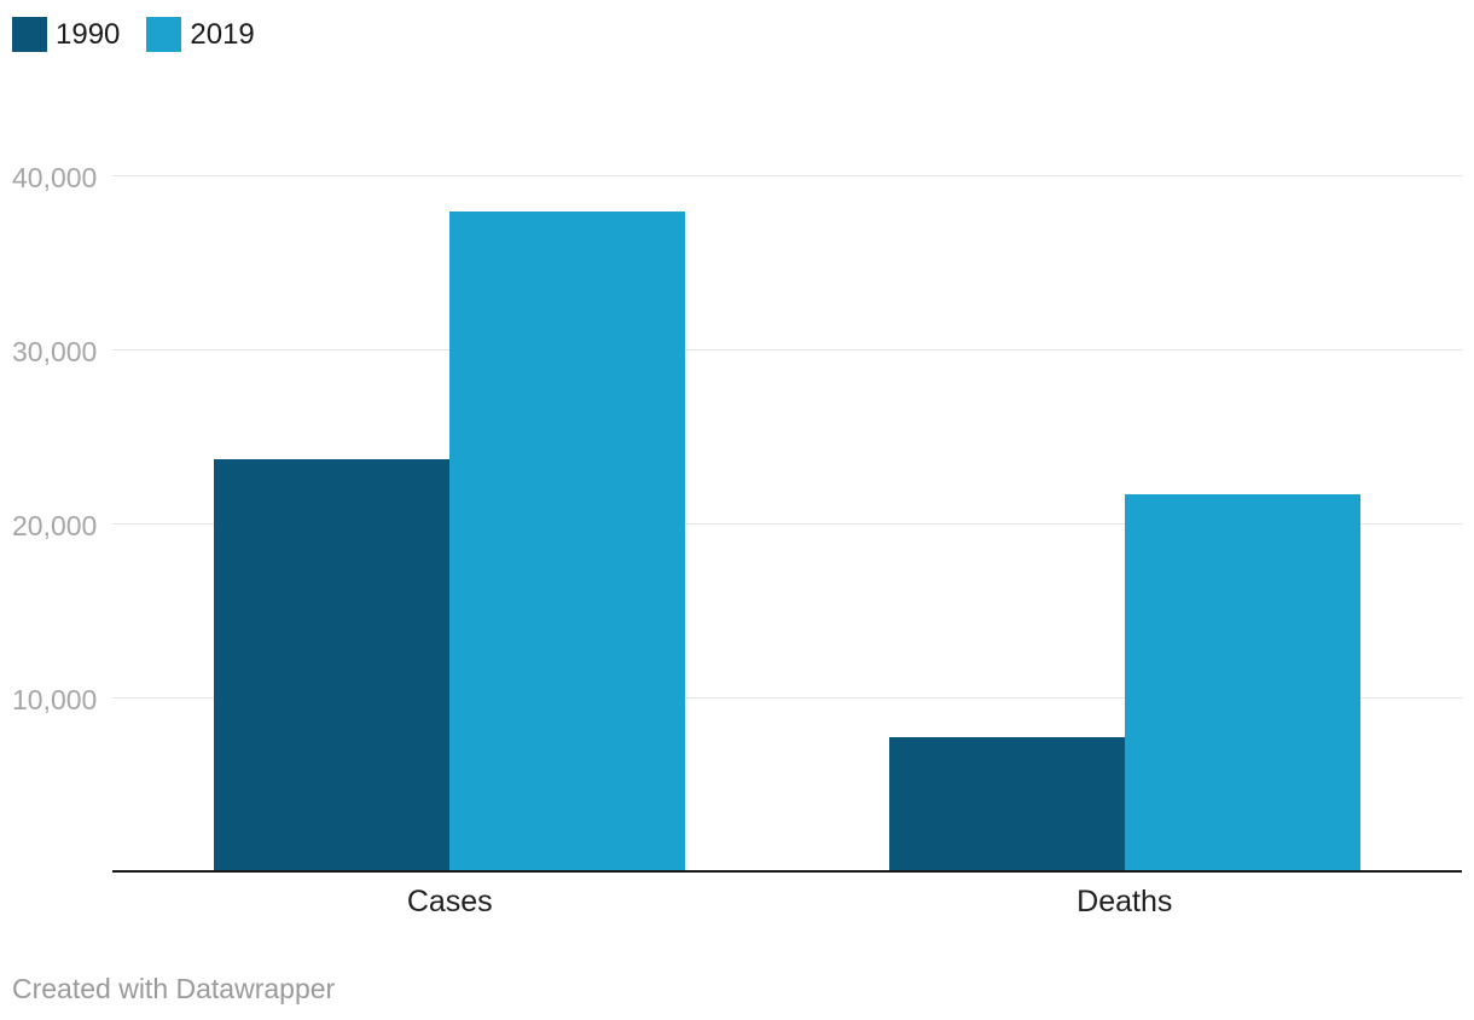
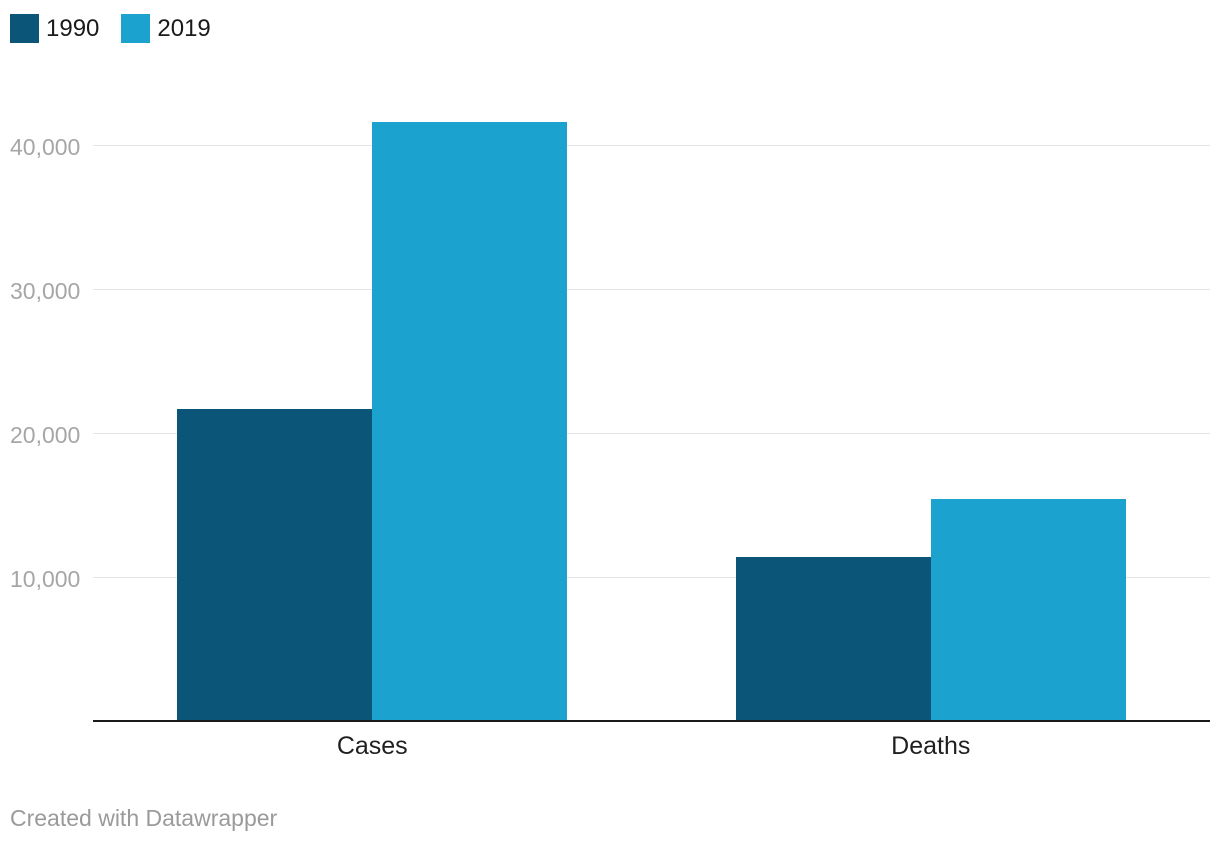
1990/Cases: 23700 -> 21700
2019/Cases: 37900 -> 41600
1990/Deaths: 7700 -> 11400
2019/Deaths: 21700 -> 15400
